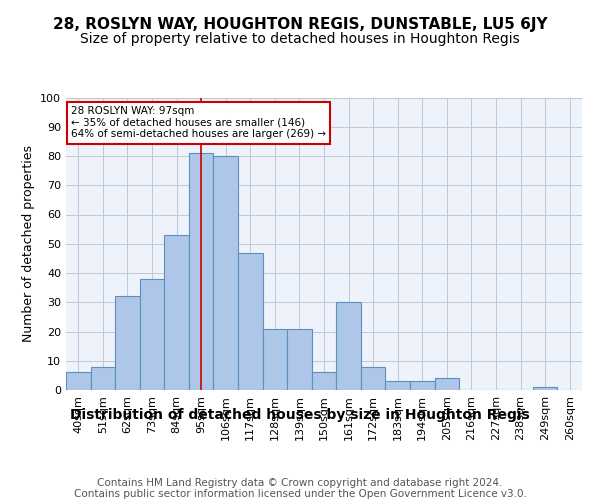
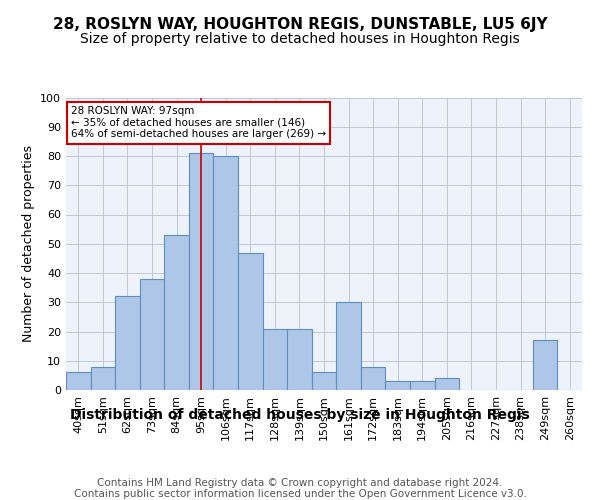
249sqm: 1 -> 17
